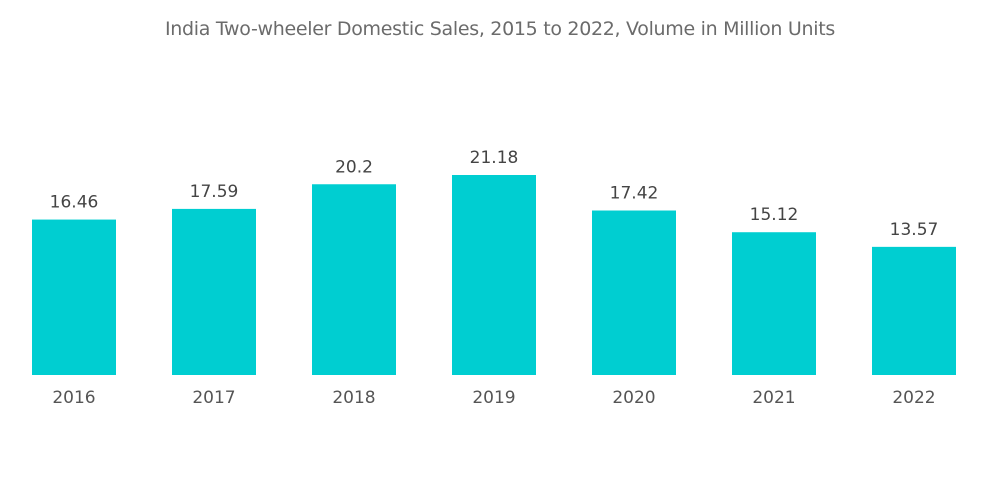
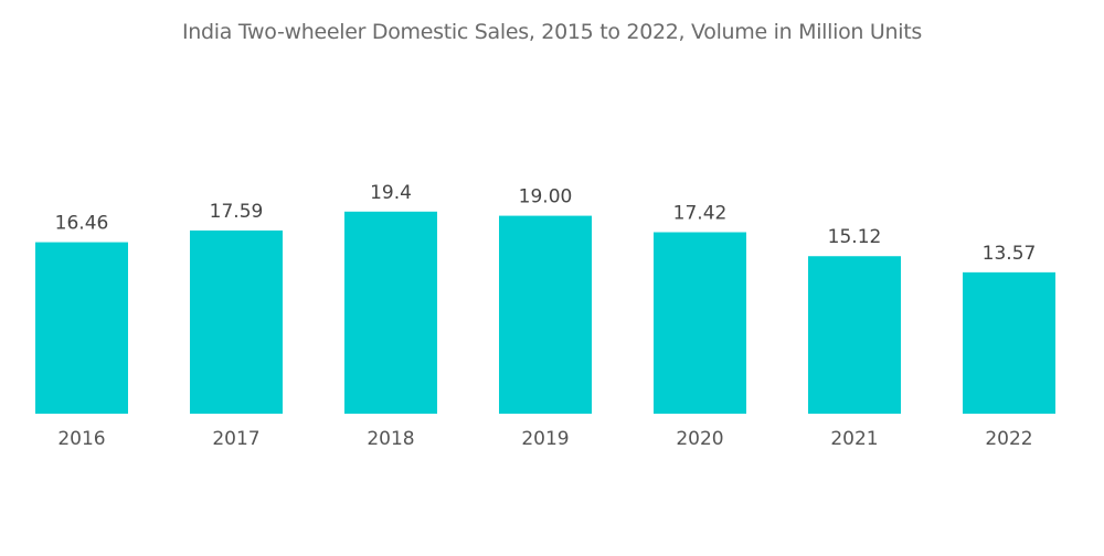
2018: 20.2 -> 19.4
2019: 21.18 -> 19.00
